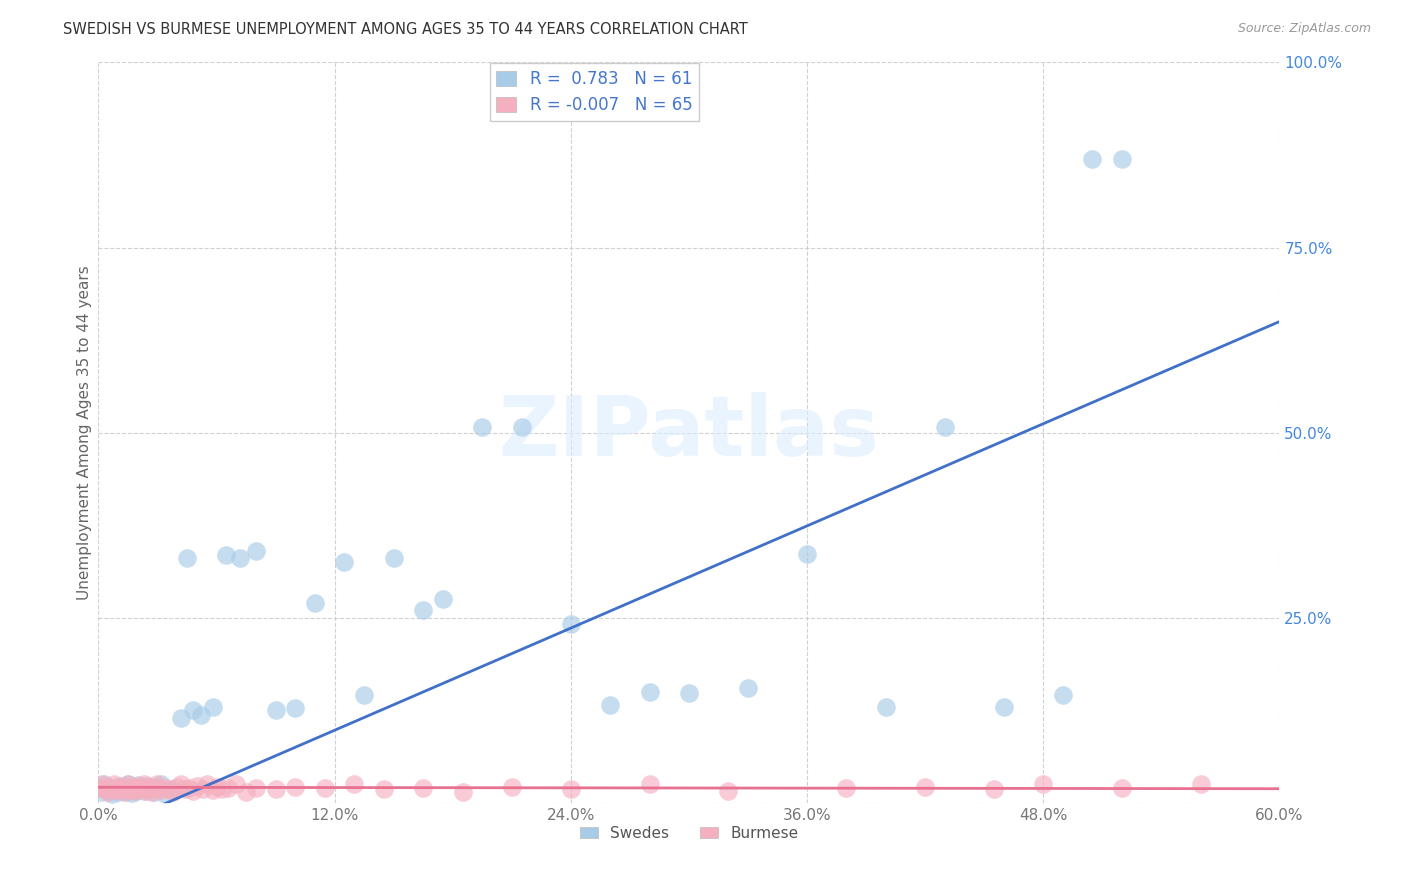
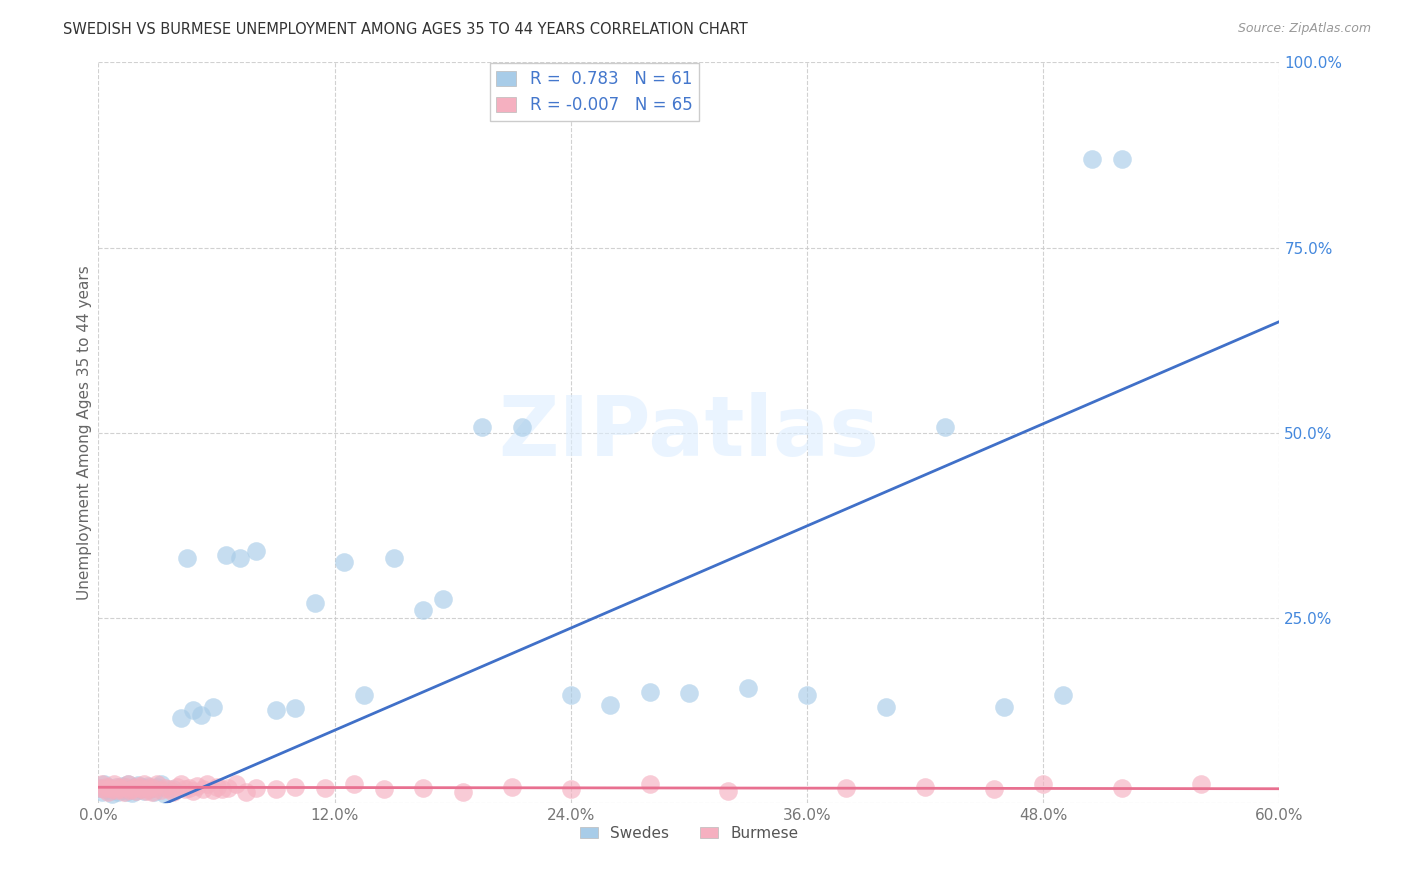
Swedes/24.0%: 24.2% -> 14.5%
Swedes/36.0%: 33.6% -> 14.5%
